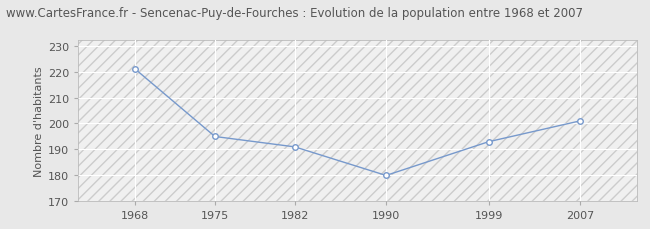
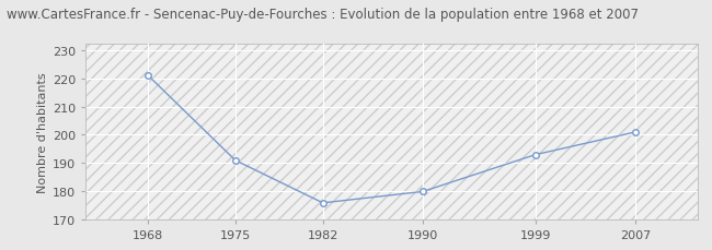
1975: 195 -> 191
1982: 191 -> 176
